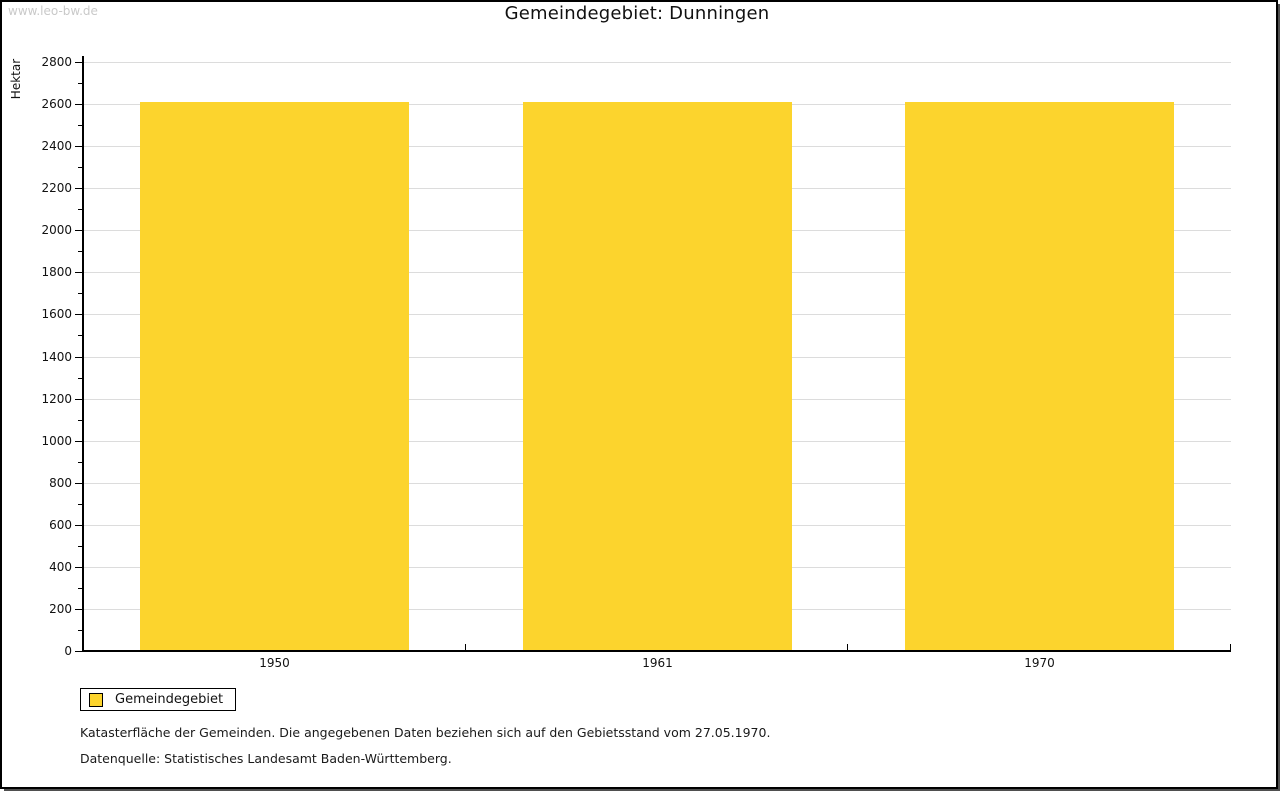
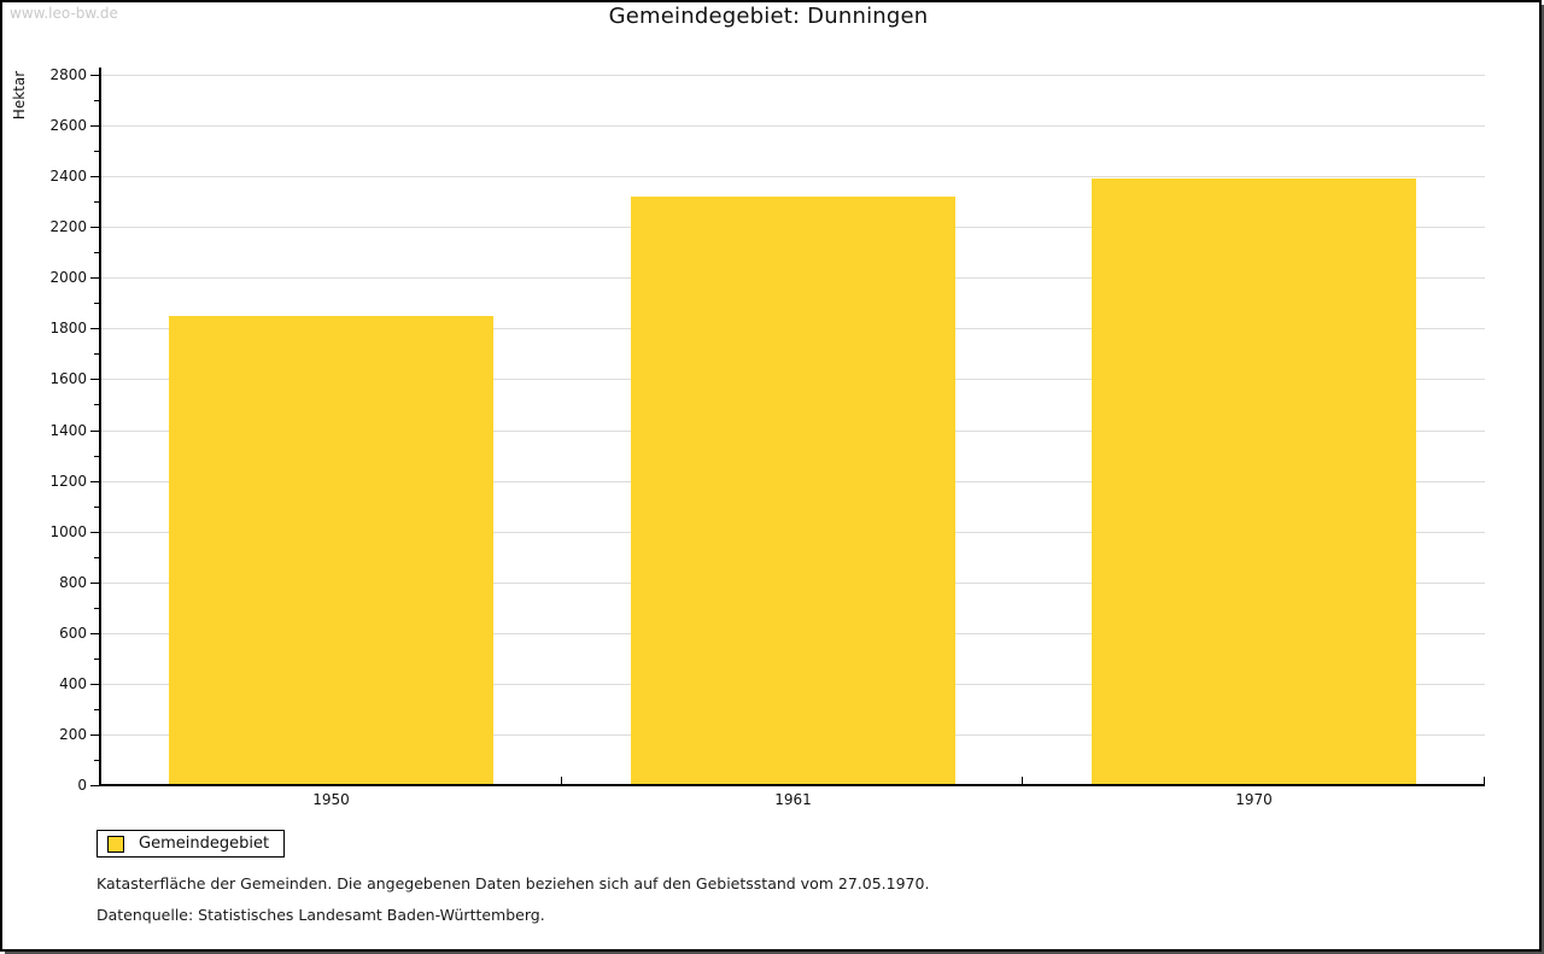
1950: 2610 -> 1850
1961: 2610 -> 2320
1970: 2610 -> 2390
